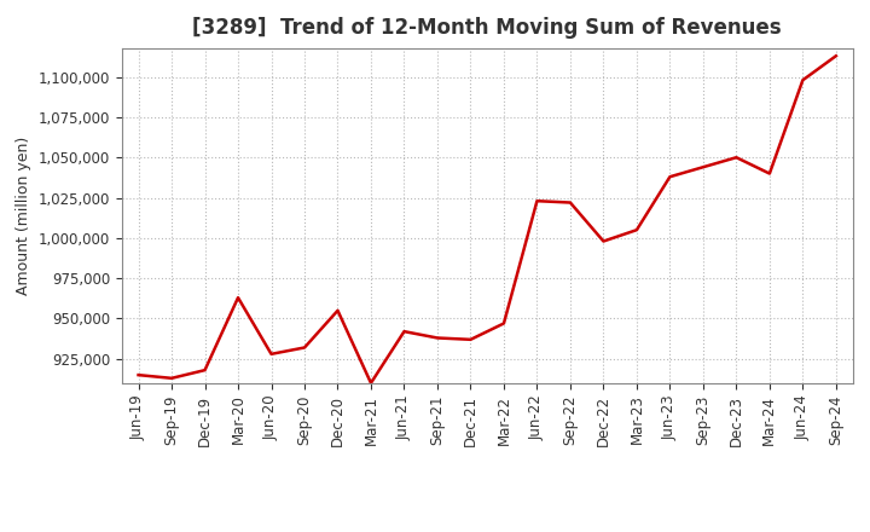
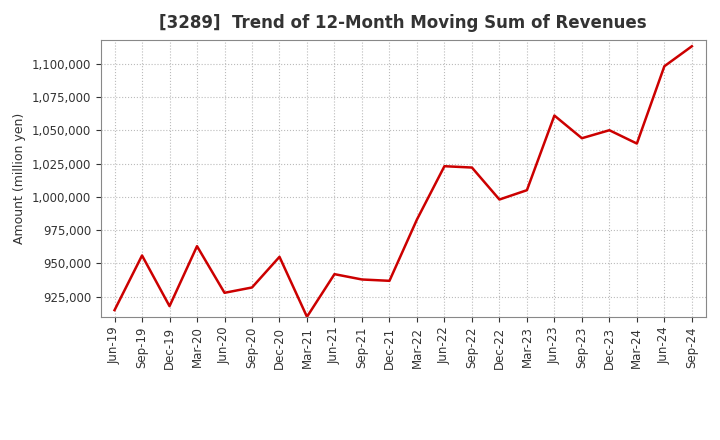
Sep-19: 913,000 -> 956,000
Mar-22: 947,000 -> 983,000
Jun-23: 1,038,000 -> 1,061,000
